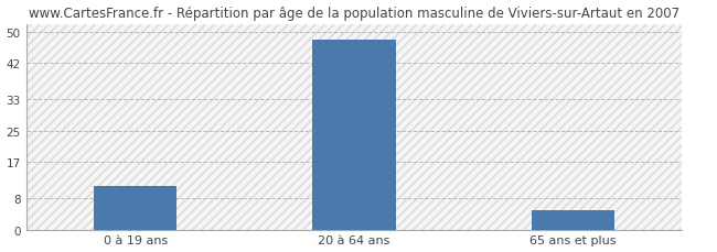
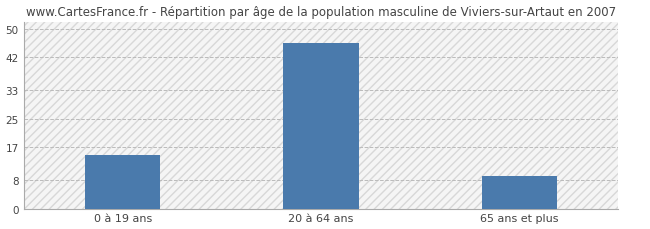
0 à 19 ans: 11 -> 15
20 à 64 ans: 48 -> 46
65 ans et plus: 5 -> 9
